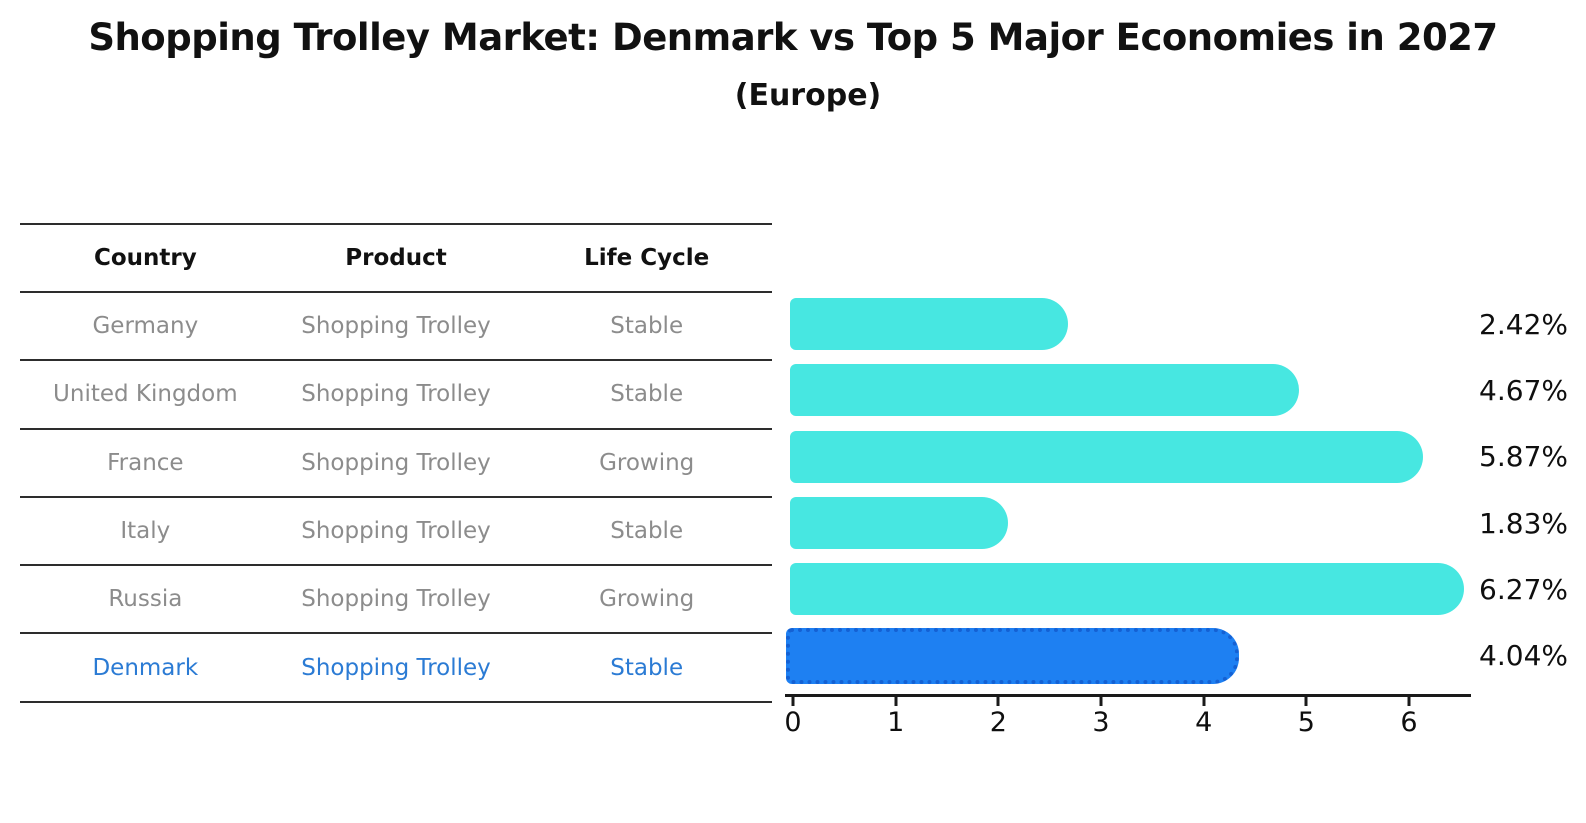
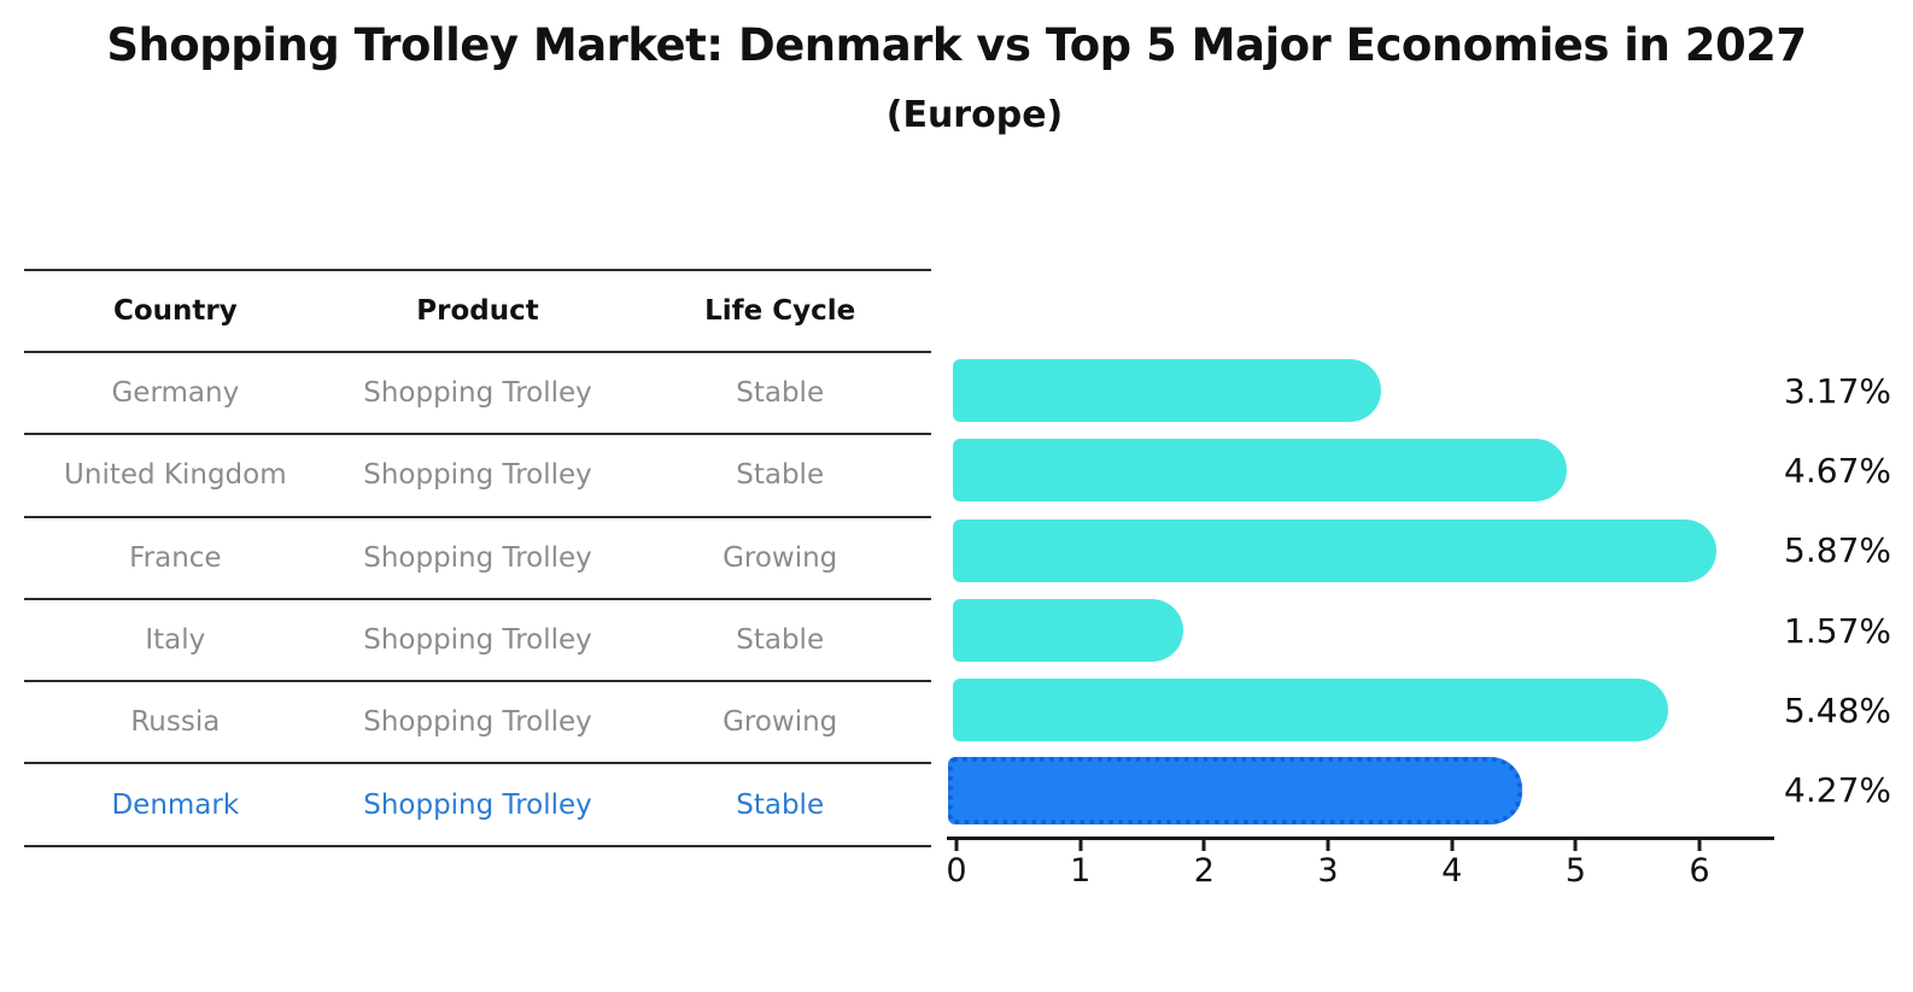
Germany: 2.42% -> 3.17%
Italy: 1.83% -> 1.57%
Russia: 6.27% -> 5.48%
Denmark: 4.04% -> 4.27%
